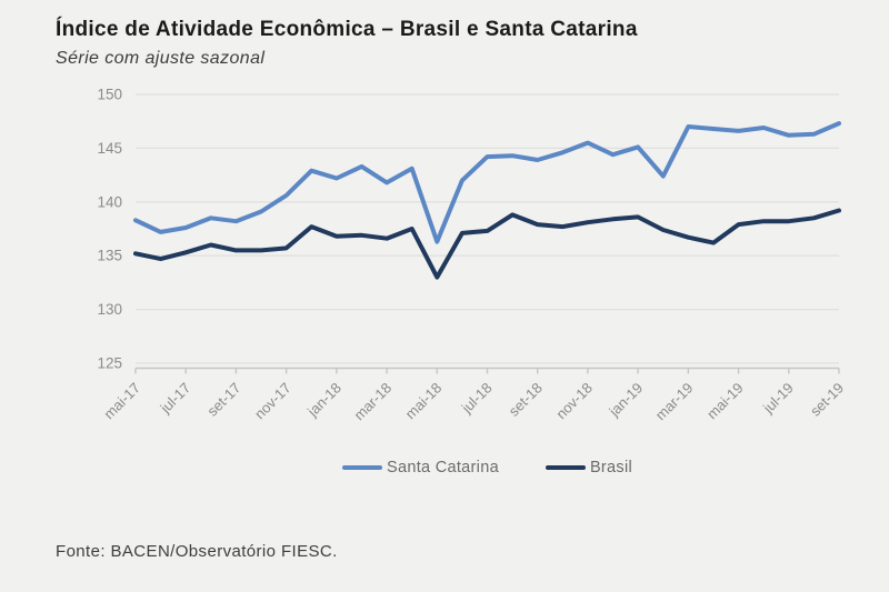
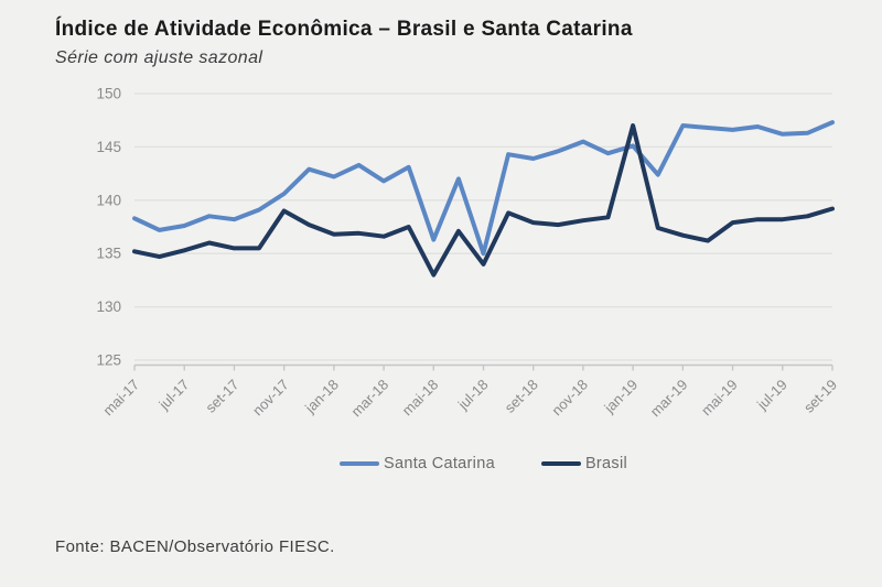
Brasil/nov-17: 136 -> 139
Santa Catarina/jul-18: 144 -> 135
Brasil/jul-18: 137 -> 134
Brasil/jan-19: 139 -> 147
